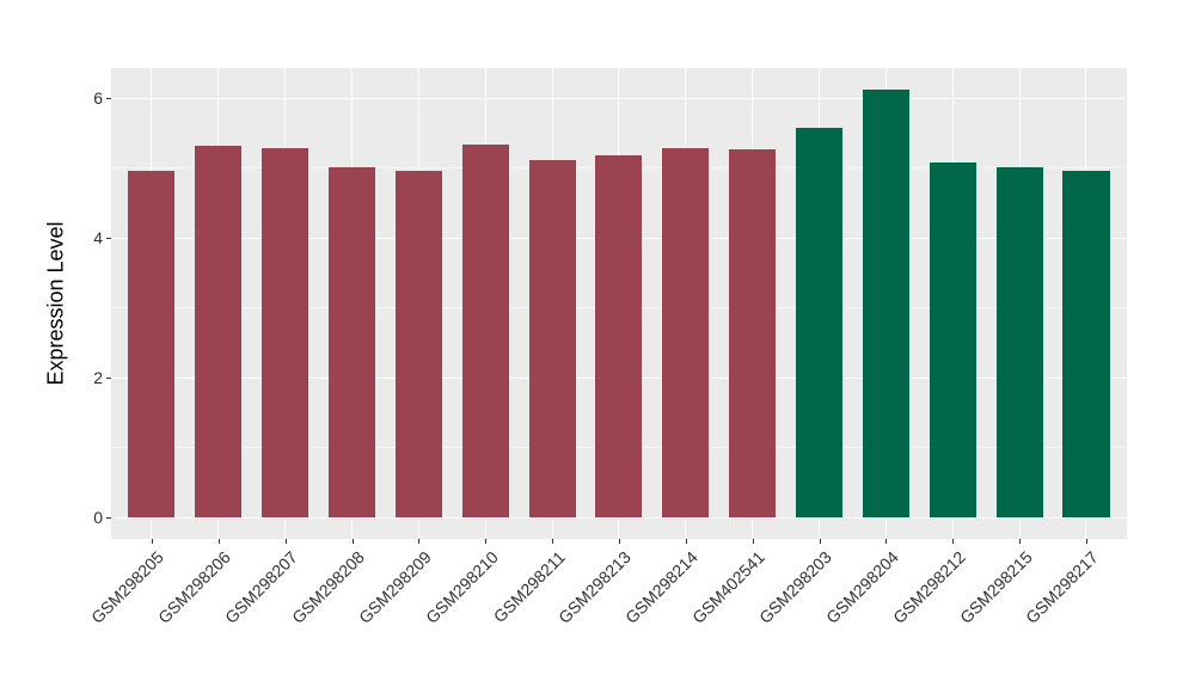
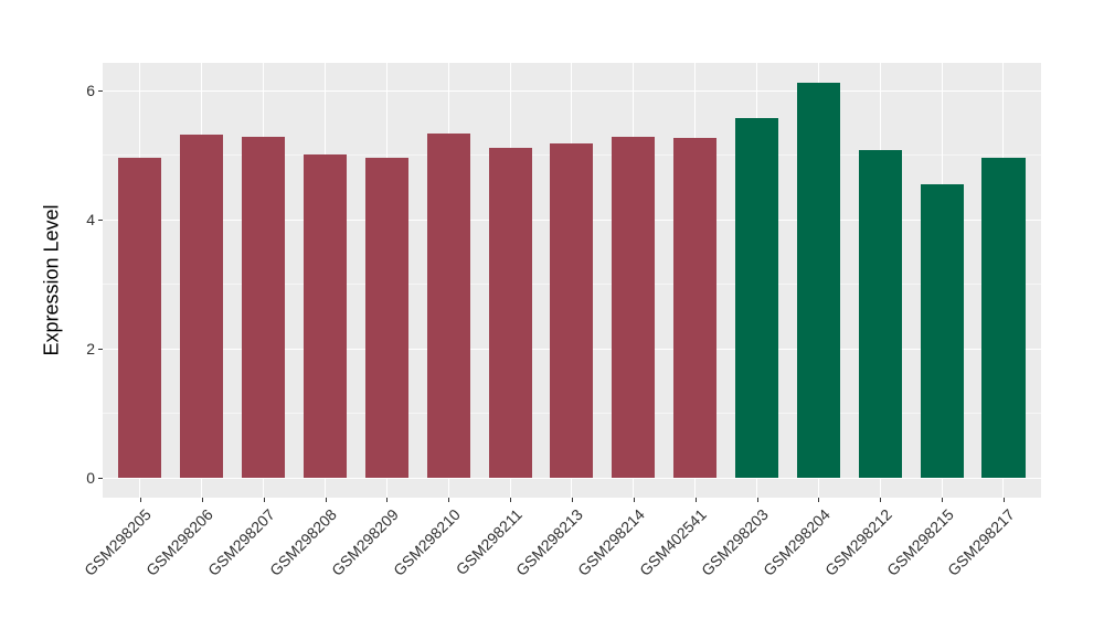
GSM298215: 5.0 -> 4.5
